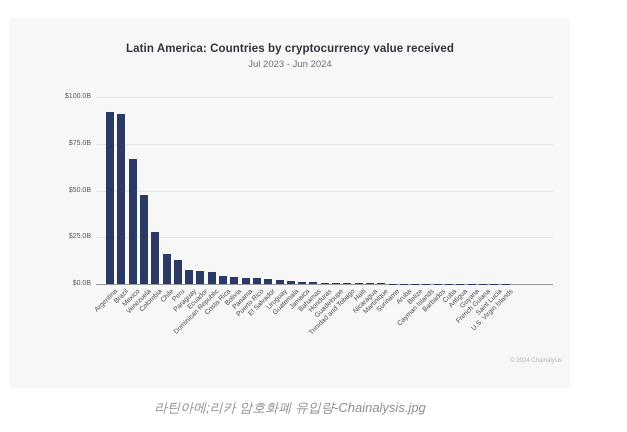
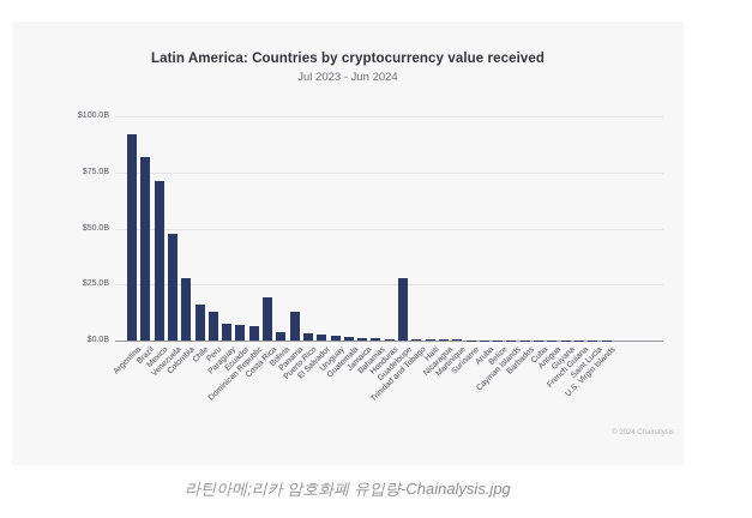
Brazil: $91B -> $82B
Mexico: $67B -> $71B
Costa Rica: $4B -> $19B
Panama: $3B -> $13B
Guadeloupe: $1B -> $28B
